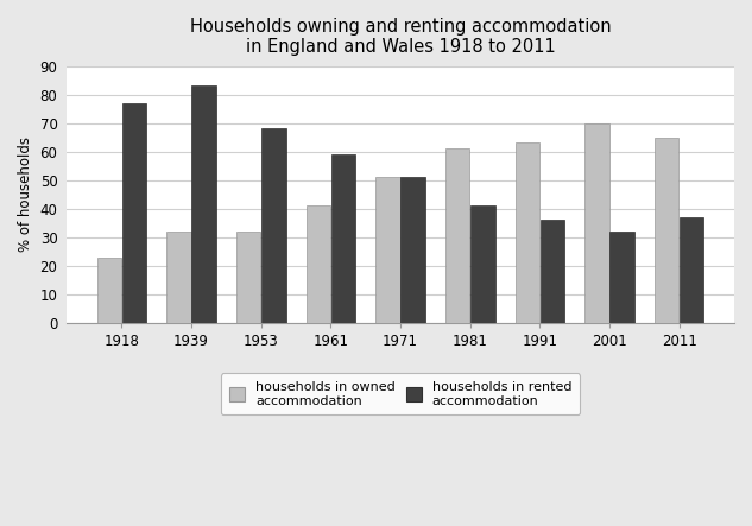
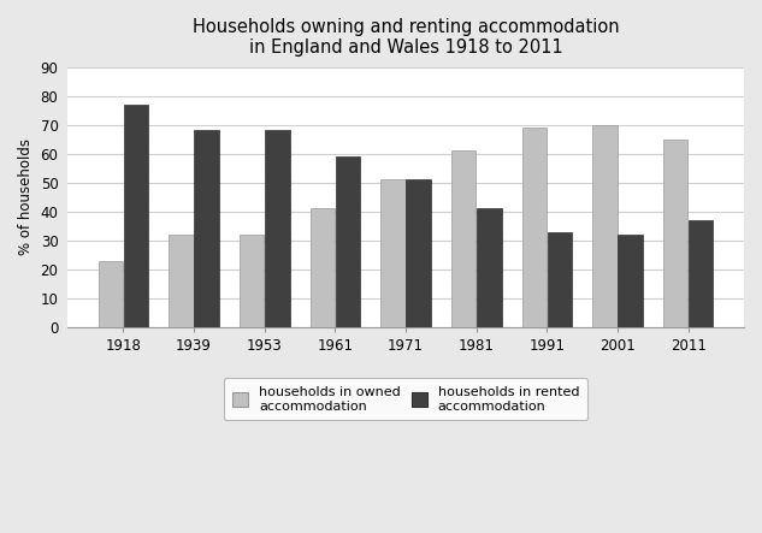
households in rented accommodation/1939: 83 -> 68
households in owned accommodation/1991: 63 -> 69
households in rented accommodation/1991: 36 -> 33
